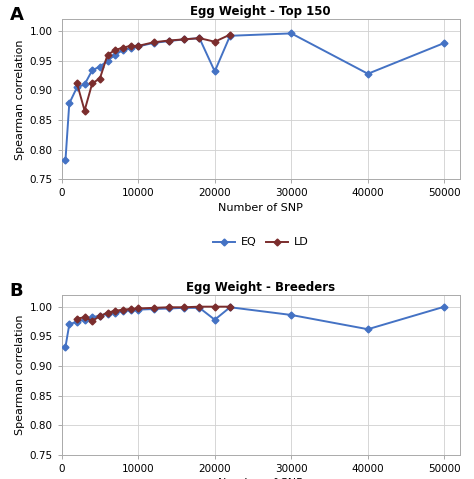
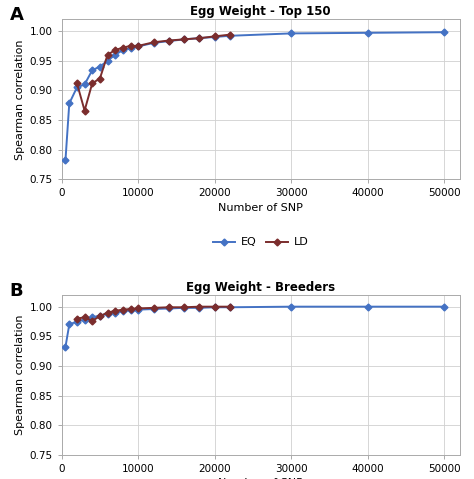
Egg Weight - Top 150/EQ/20000: 0.932 -> 0.990
Egg Weight - Top 150/LD/20000: 0.982 -> 0.991
Egg Weight - Top 150/EQ/40000: 0.928 -> 0.997
Egg Weight - Top 150/EQ/50000: 0.980 -> 0.998
Egg Weight - Breeders/EQ/20000: 0.978 -> 0.999
Egg Weight - Breeders/EQ/30000: 0.986 -> 1.000
Egg Weight - Breeders/EQ/40000: 0.962 -> 1.000
